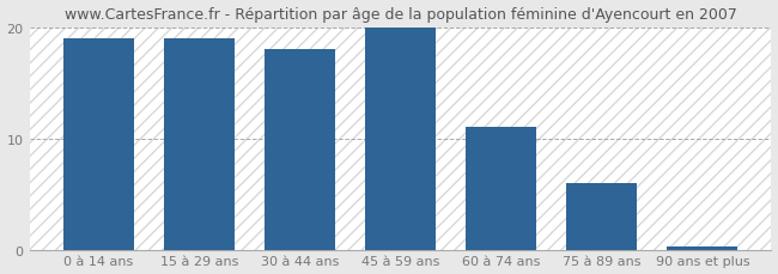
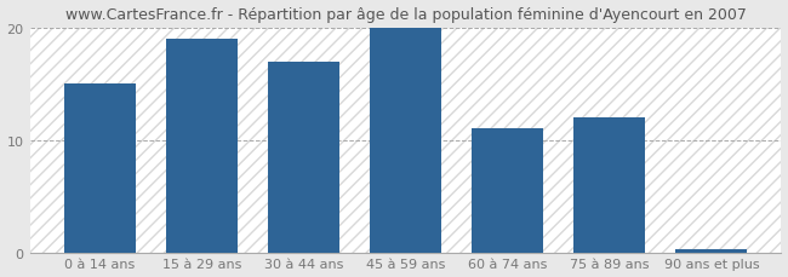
0 à 14 ans: 19.0 -> 15.0
30 à 44 ans: 18.0 -> 17.0
75 à 89 ans: 6.0 -> 12.0
